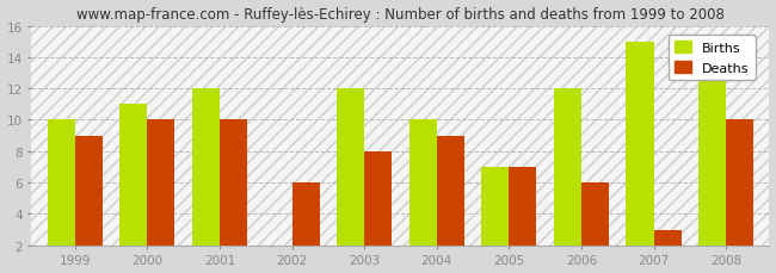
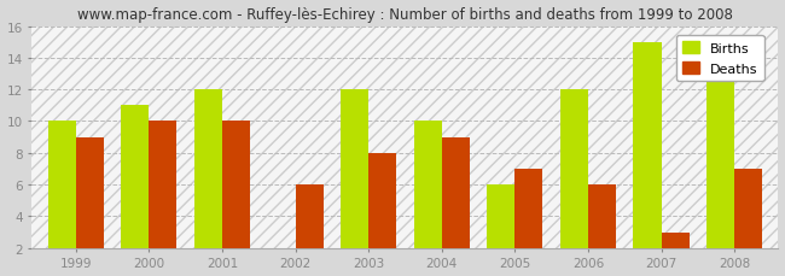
Births/2005: 7 -> 6
Deaths/2008: 10 -> 7
